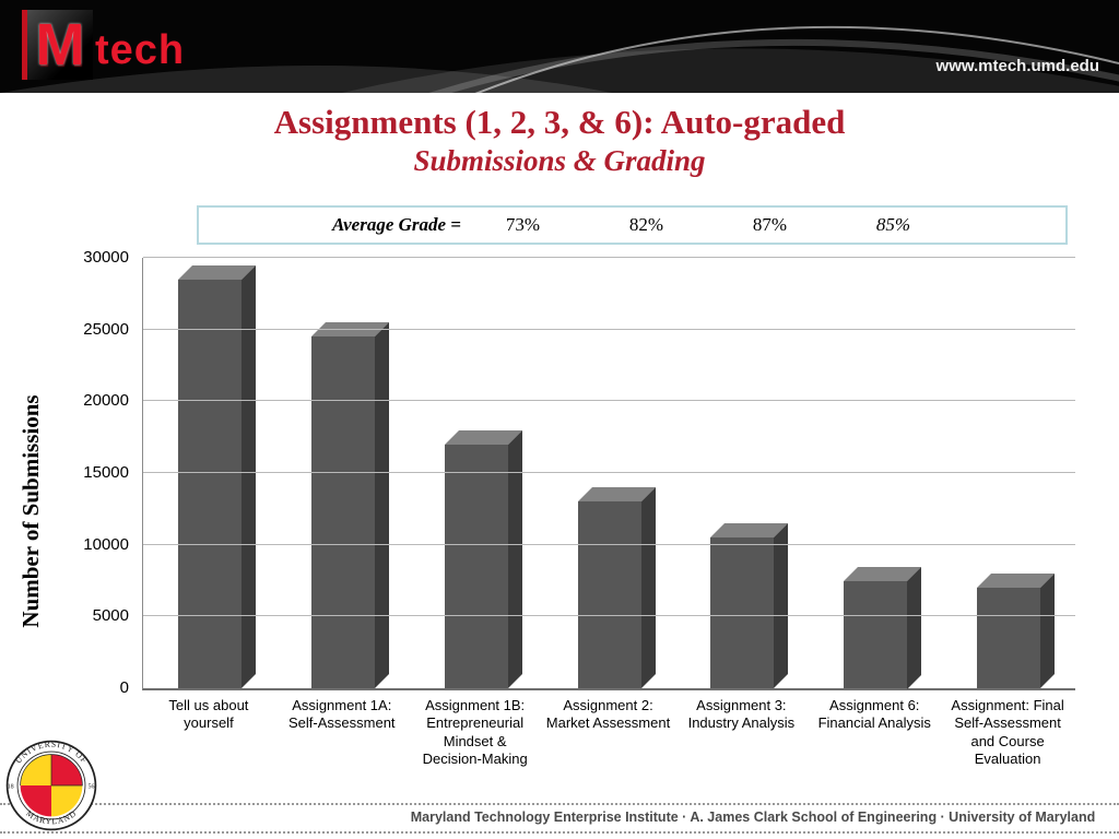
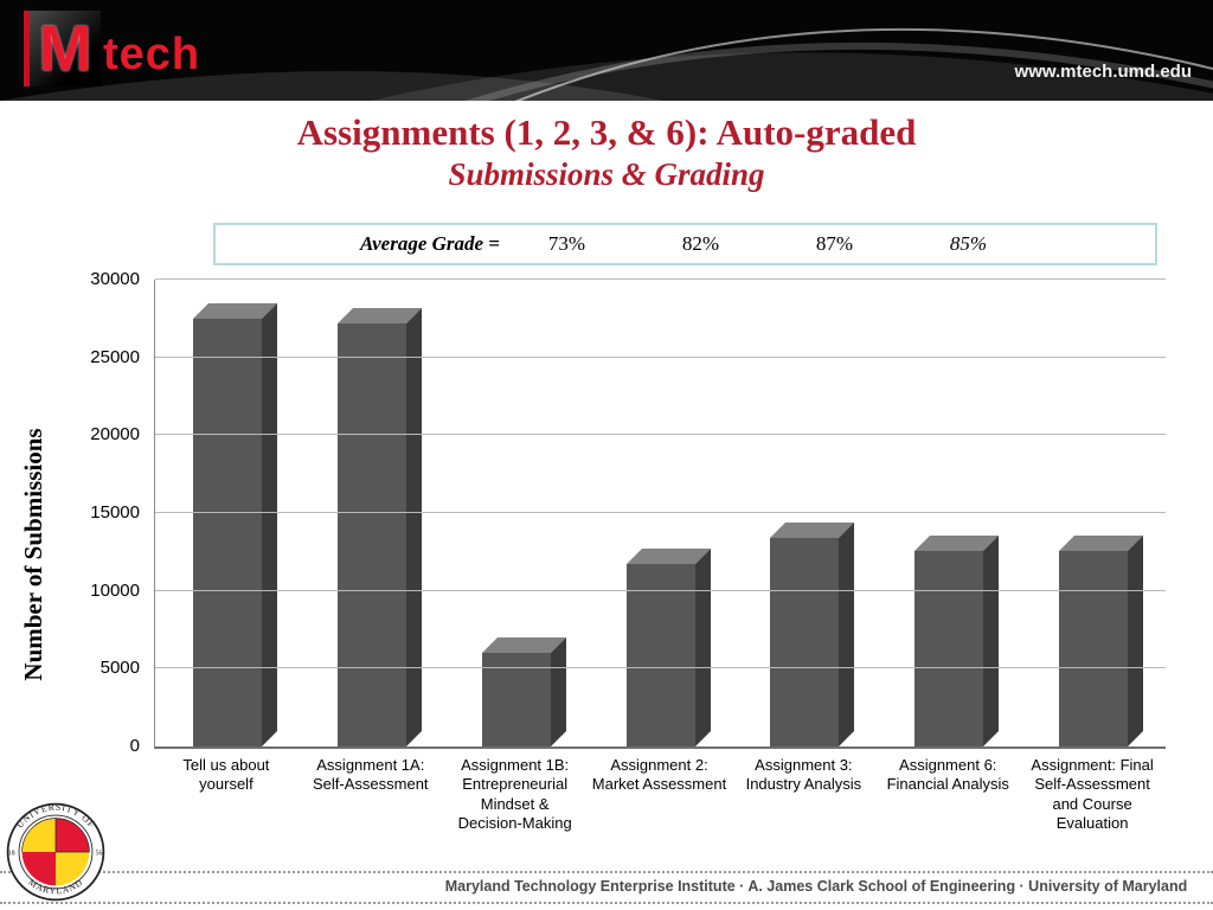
Tell us about yourself: 28500 -> 27500
Assignment 1A: Self-Assessment: 24500 -> 27200
Assignment 1B: Entrepreneurial Mindset & Decision-Making: 17000 -> 6000
Assignment 2: Market Assessment: 13000 -> 11700
Assignment 3: Industry Analysis: 10500 -> 13400
Assignment 6: Financial Analysis: 7500 -> 12600
Assignment: Final Self-Assessment and Course Evaluation: 7000 -> 12600
